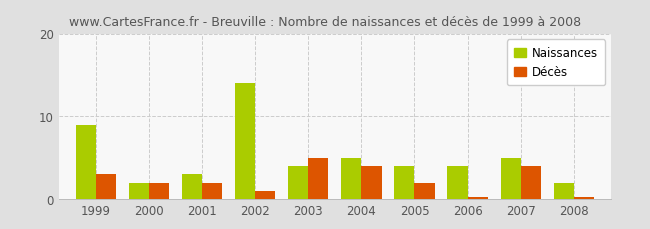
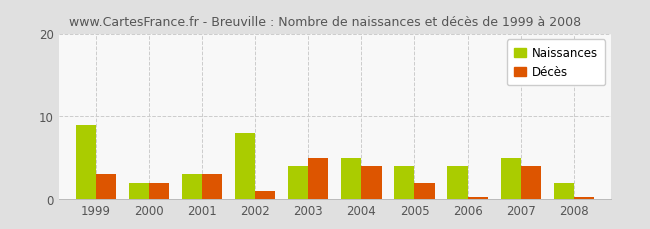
Décès/2001: 2.0 -> 3.0
Naissances/2002: 14 -> 8
